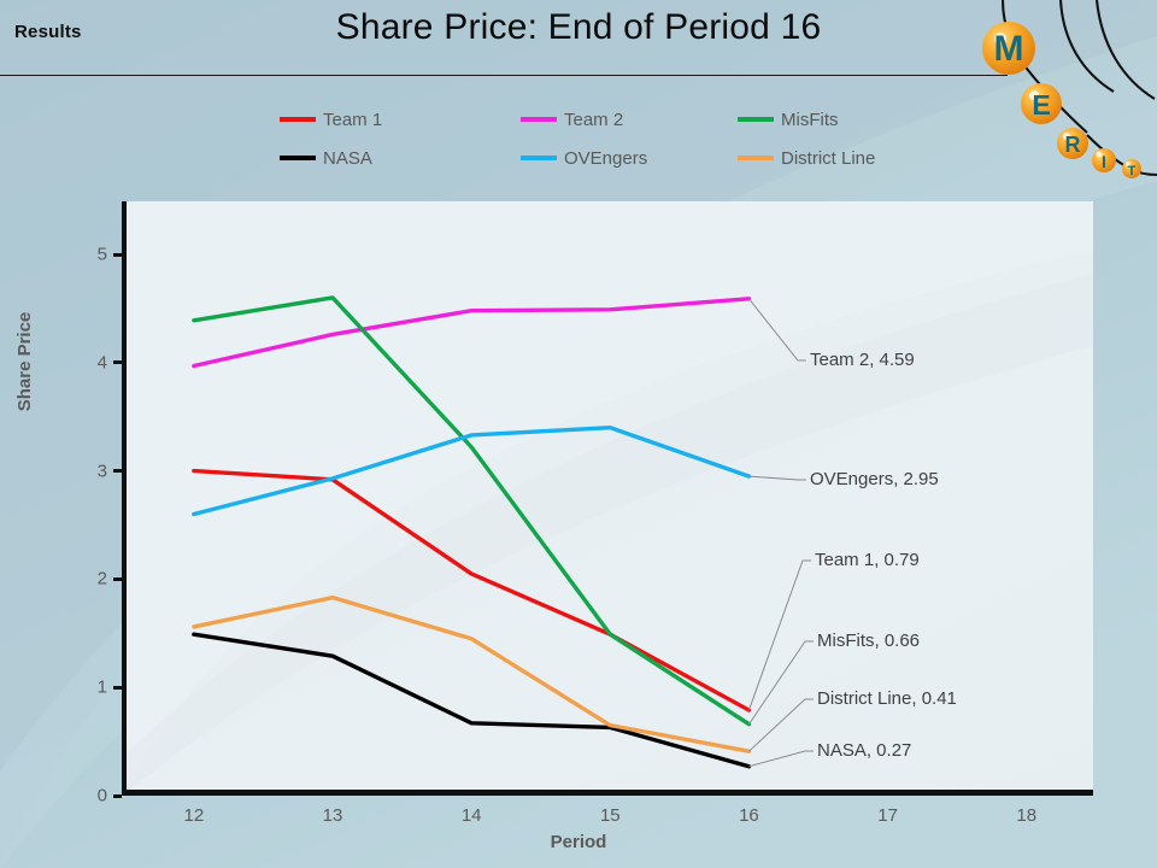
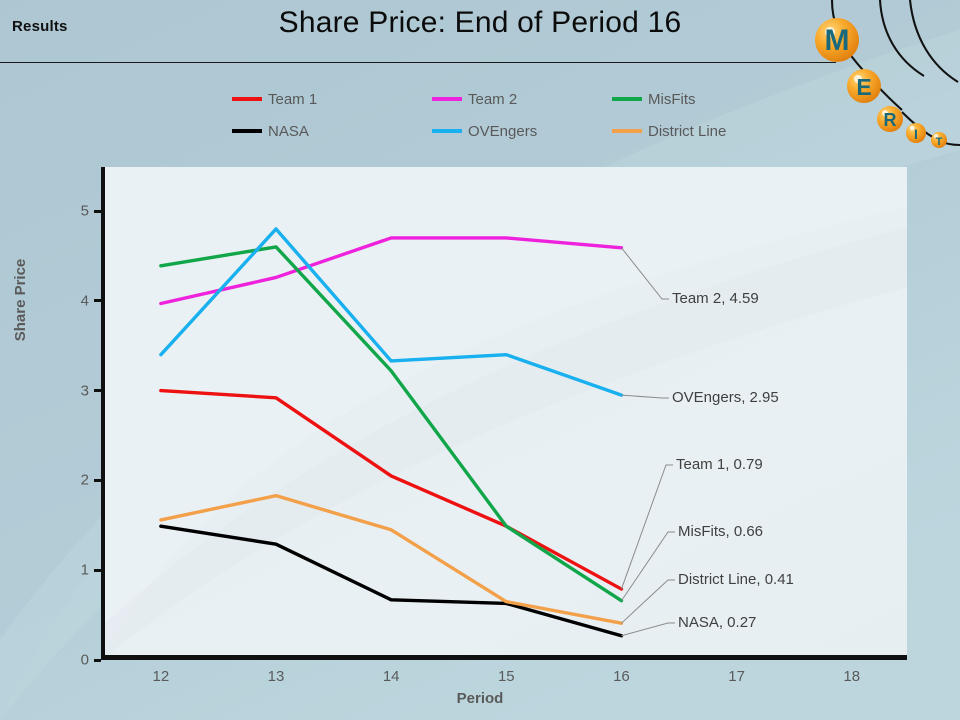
OVEngers/12: 2.6 -> 3.4
OVEngers/13: 2.9 -> 4.8
Team 2/14: 4.5 -> 4.7
Team 2/15: 4.5 -> 4.7
